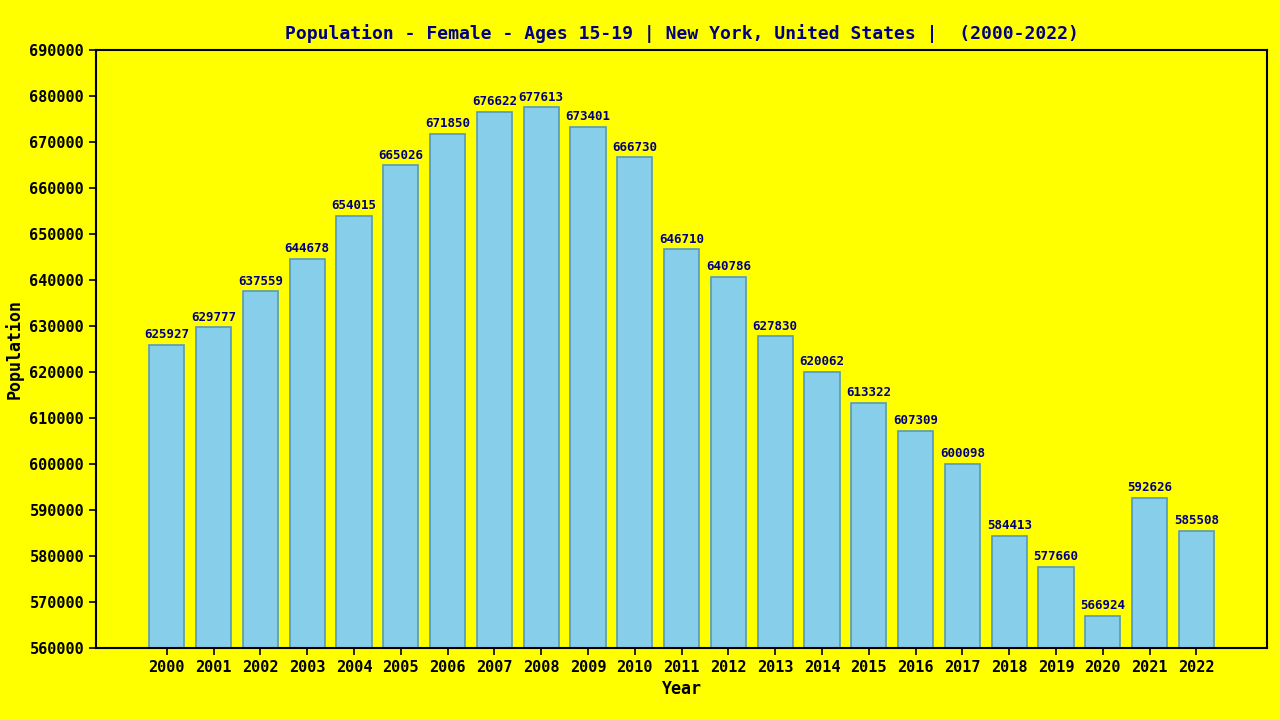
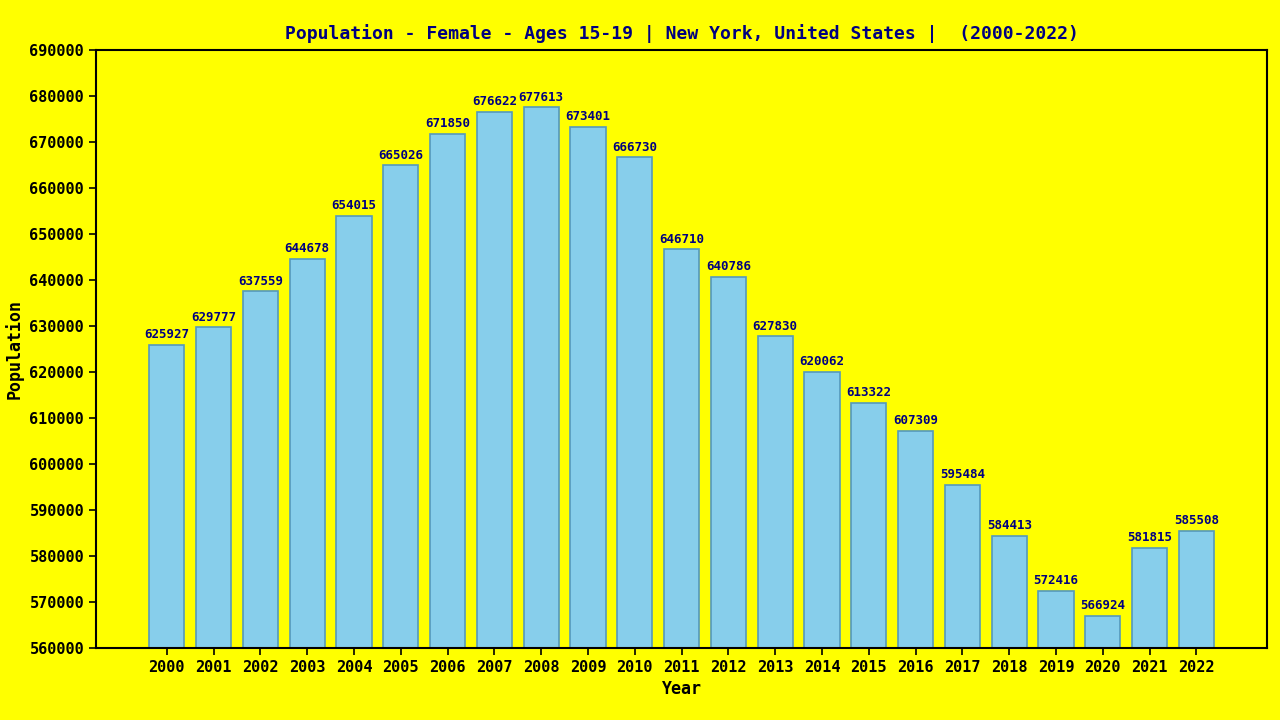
2017: 600098 -> 595484
2019: 577660 -> 572416
2021: 592626 -> 581815
